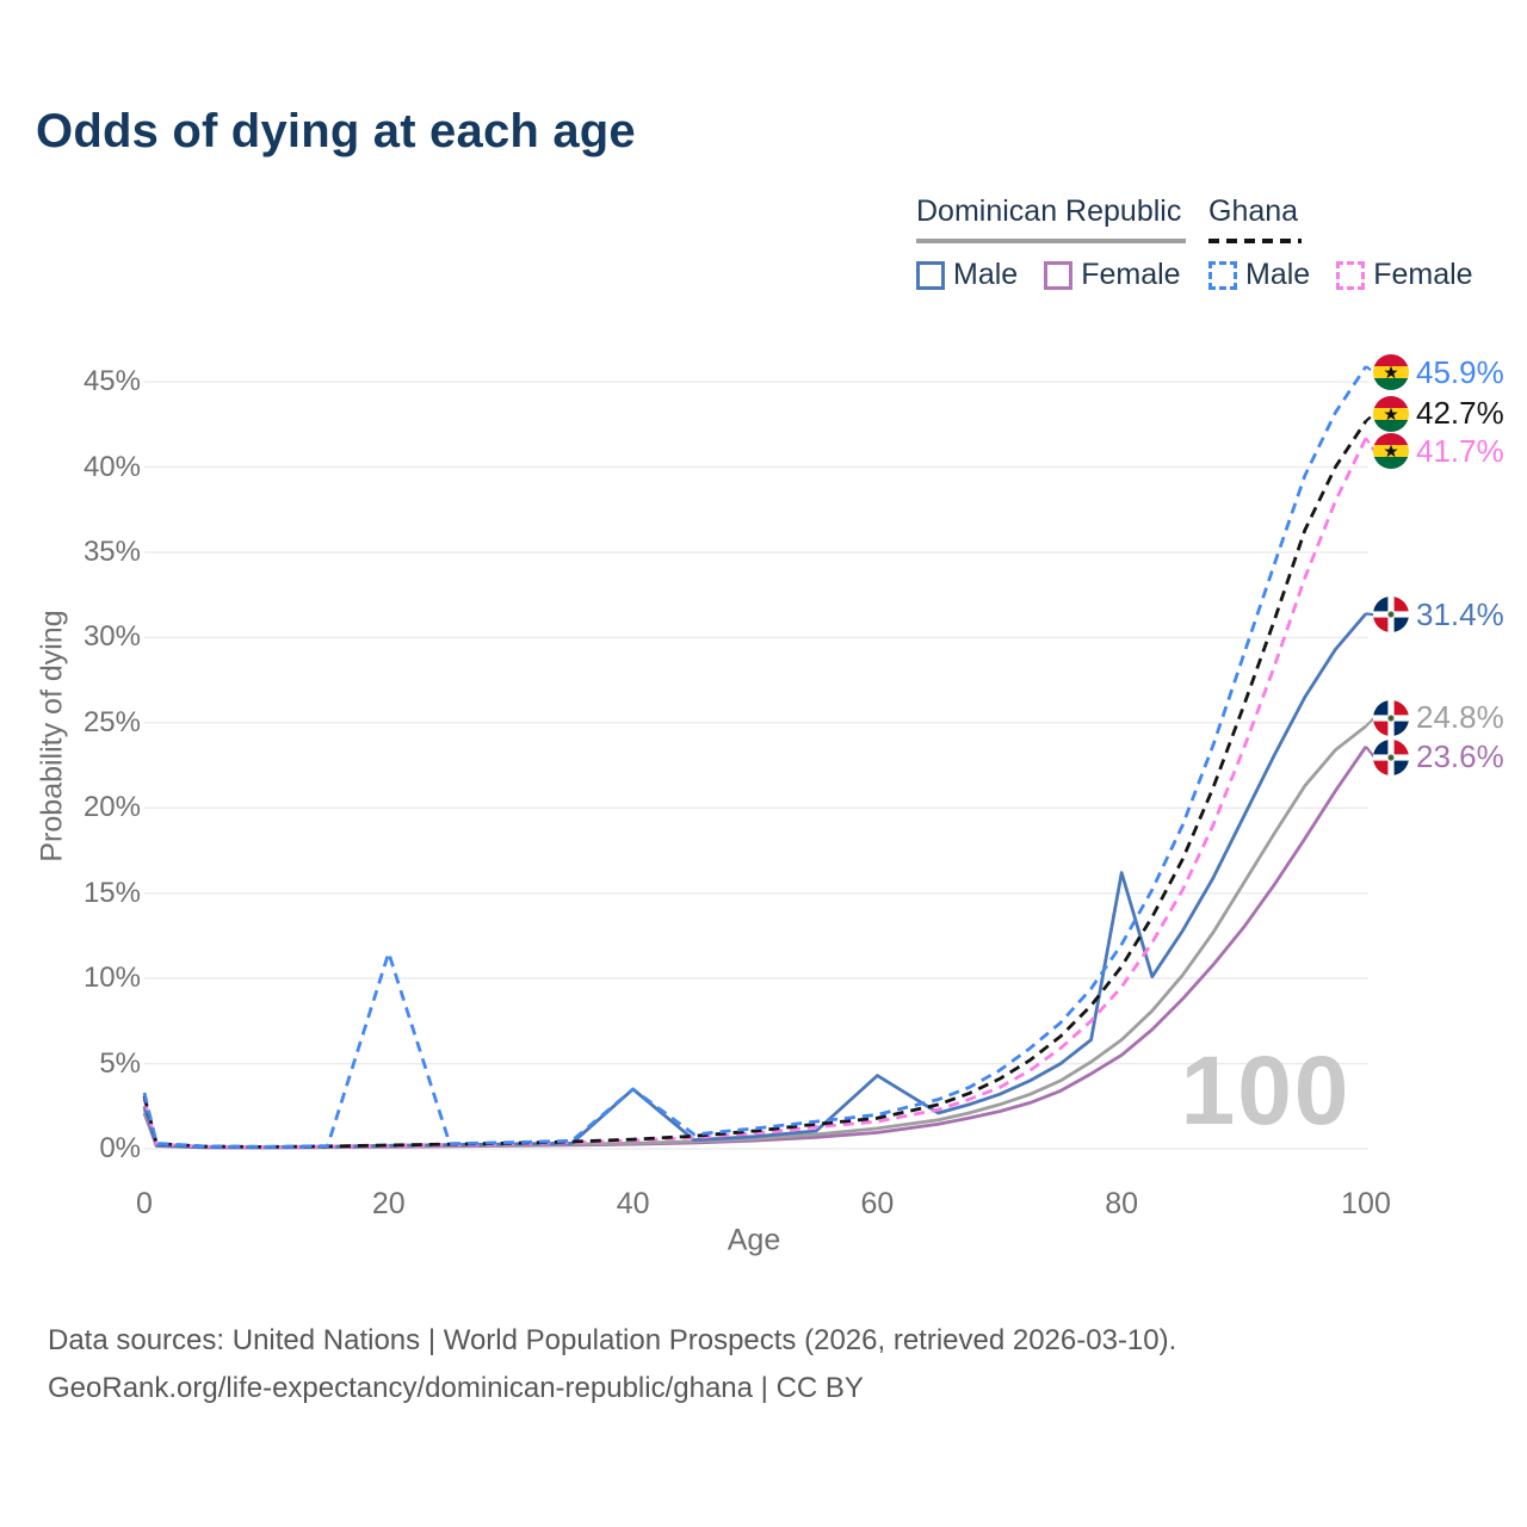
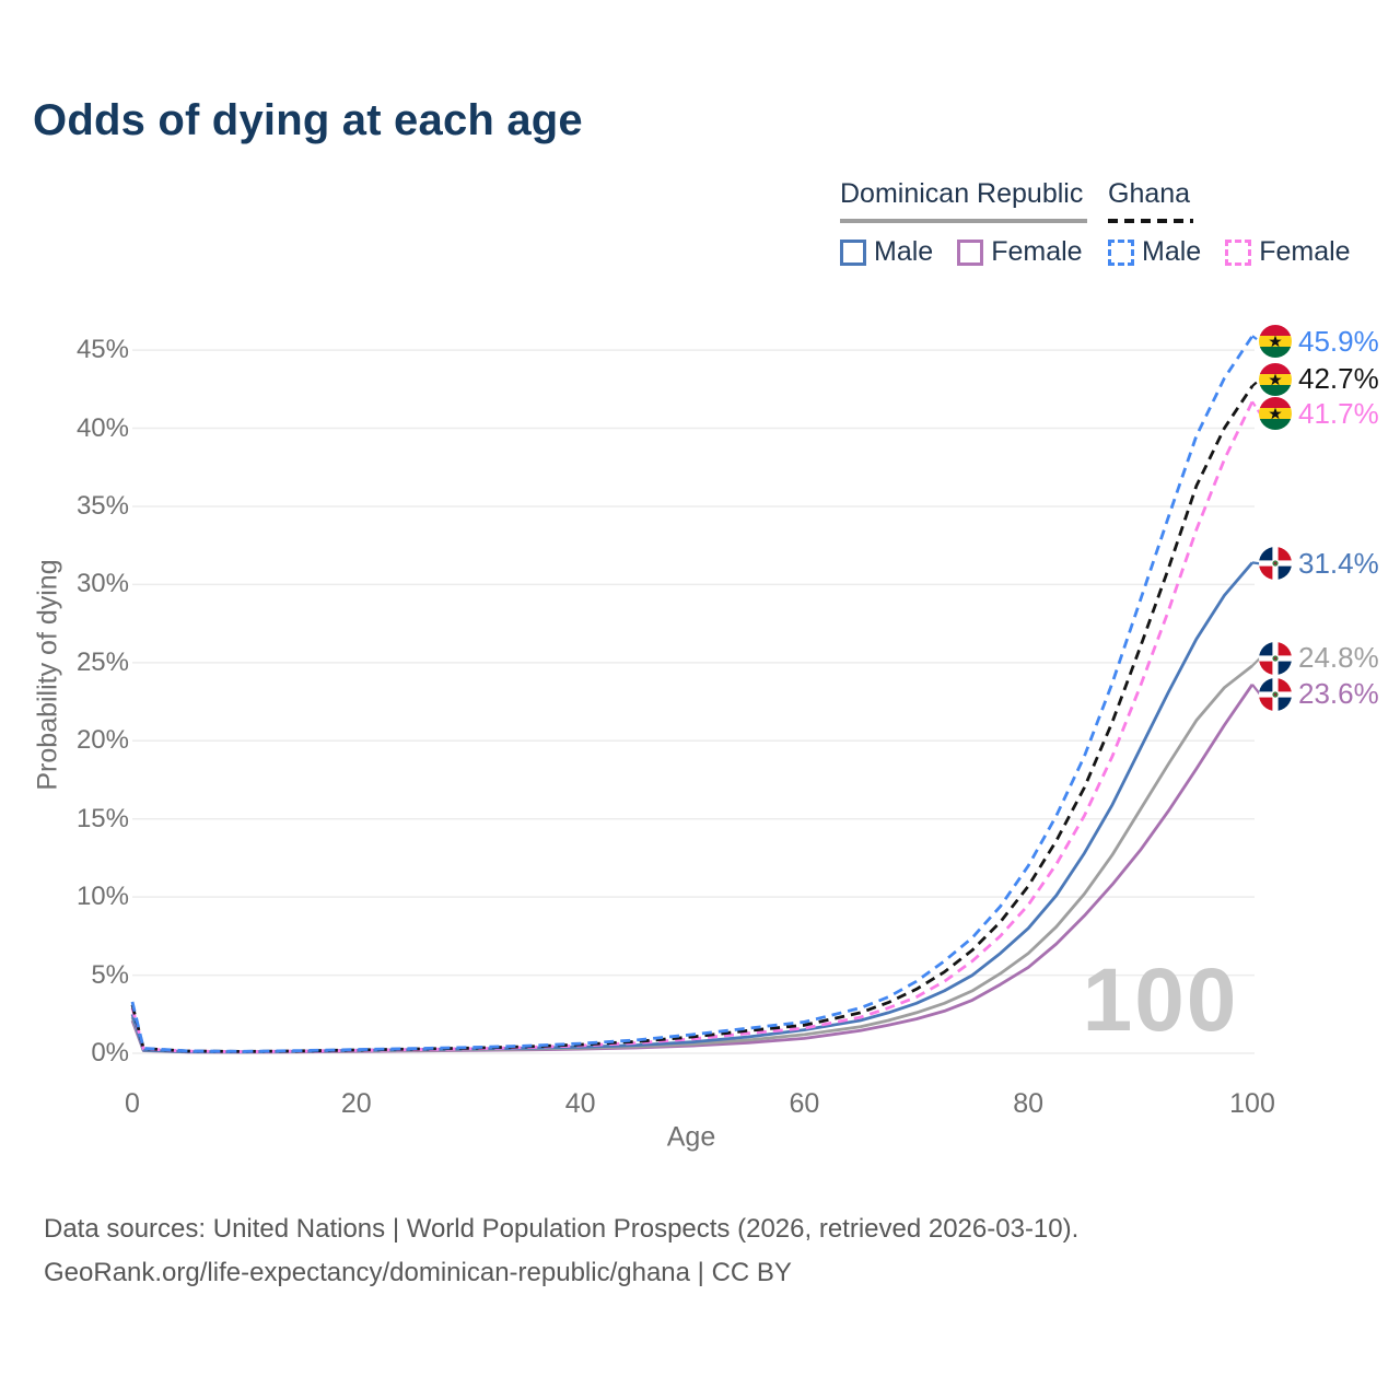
Ghana Male/20: 11.5% -> 0.2%
Ghana Male/40: 3.5% -> 0.6%
Dominican Republic Male/40: 3.5% -> 0.4%
Dominican Republic Male/60: 4.3% -> 1.5%
Dominican Republic Male/80: 16.2% -> 8.0%
